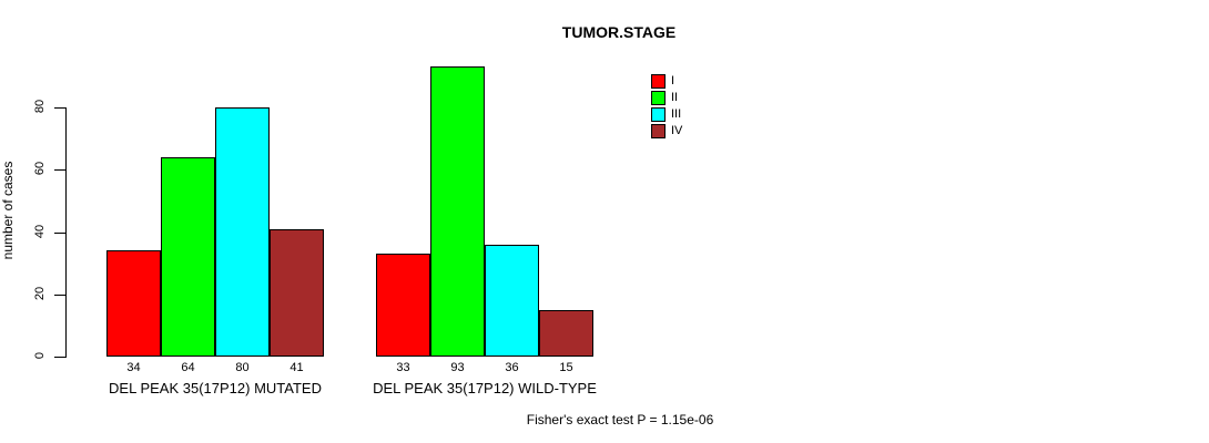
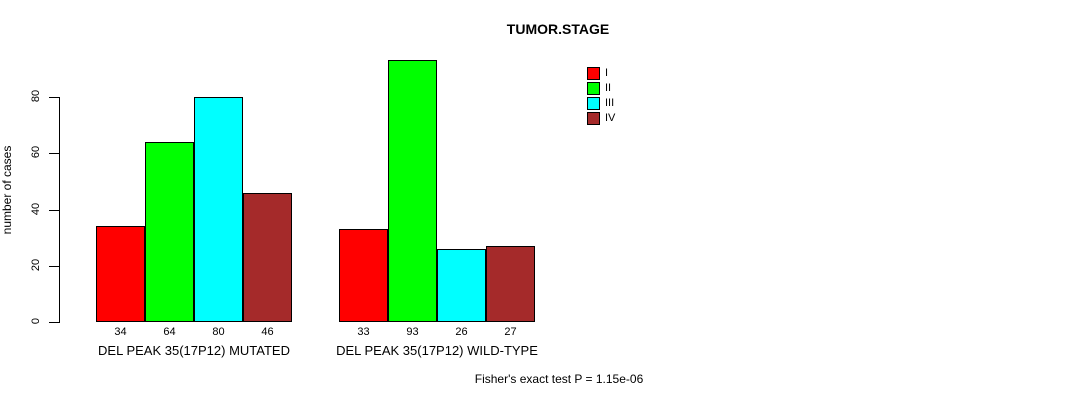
IV/DEL PEAK 35(17P12) MUTATED: 41 -> 46
III/DEL PEAK 35(17P12) WILD-TYPE: 36 -> 26
IV/DEL PEAK 35(17P12) WILD-TYPE: 15 -> 27
